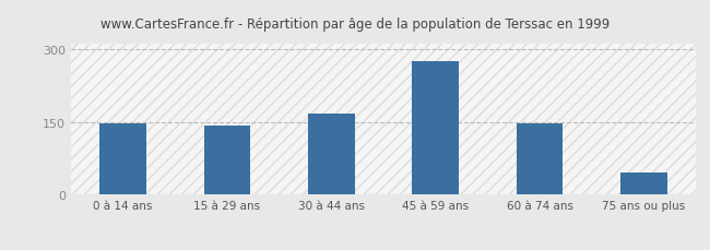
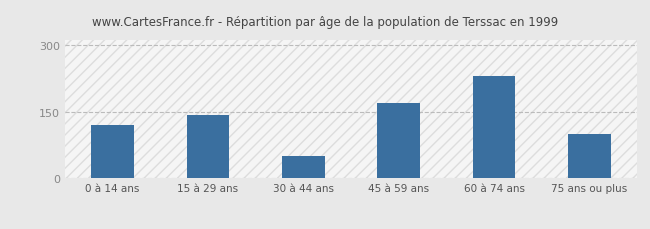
0 à 14 ans: 148 -> 120
30 à 44 ans: 168 -> 50
45 à 59 ans: 275 -> 170
60 à 74 ans: 147 -> 230
75 ans ou plus: 45 -> 100
